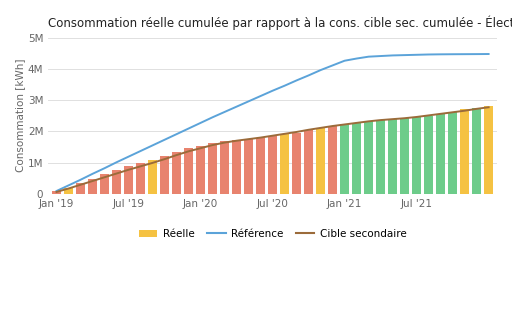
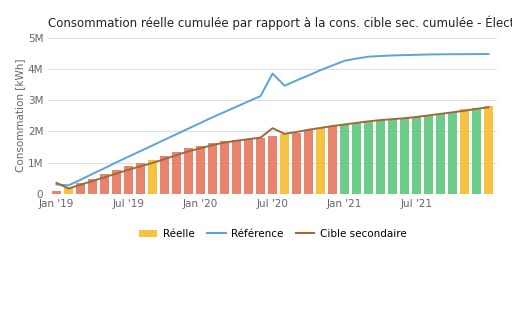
Référence/Jan '19: 0.09M -> 0.30M
Cible secondaire/Jan '19: 0.06M -> 0.35M
Référence/Jul '20: 3.30M -> 3.85M
Cible secondaire/Jul '20: 1.86M -> 2.10M
